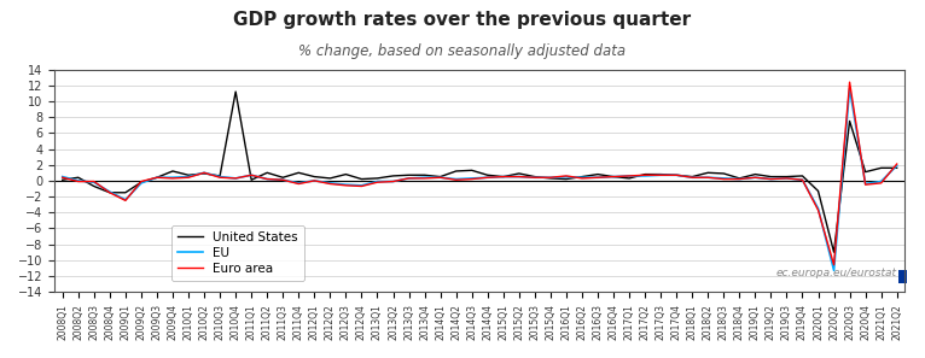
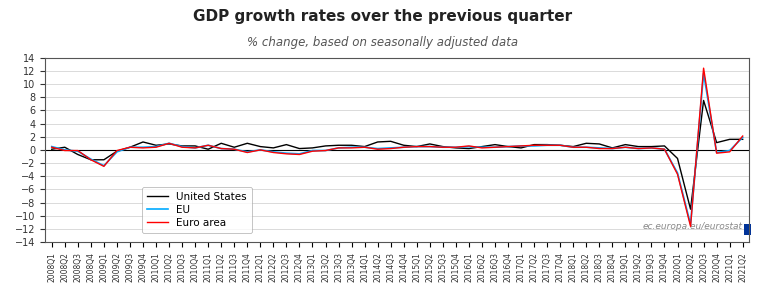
United States/2010Q4: 11.2 -> 0.6
Euro area/2020Q2: -10.6 -> -11.6
